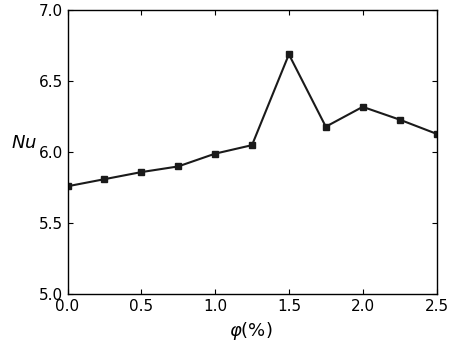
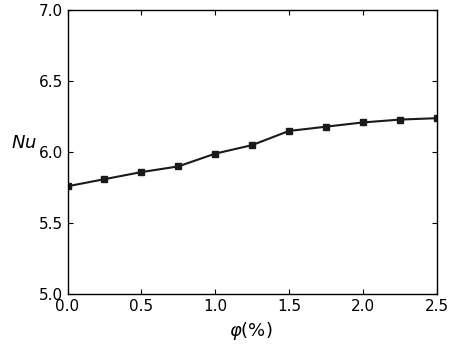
1.5: 6.69 -> 6.15
2.0: 6.32 -> 6.21
2.5: 6.13 -> 6.24
